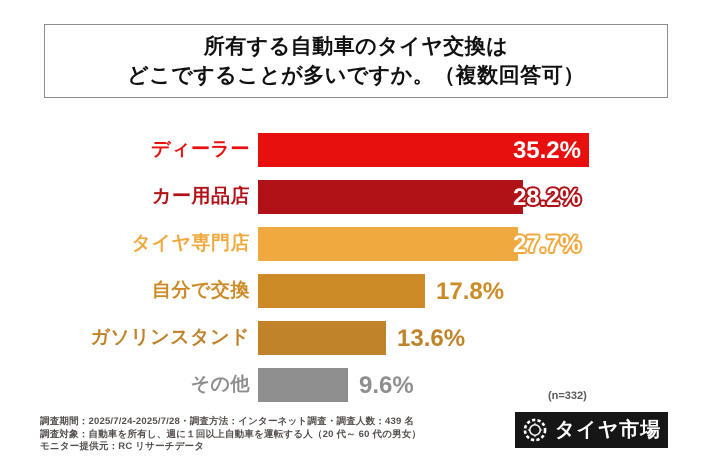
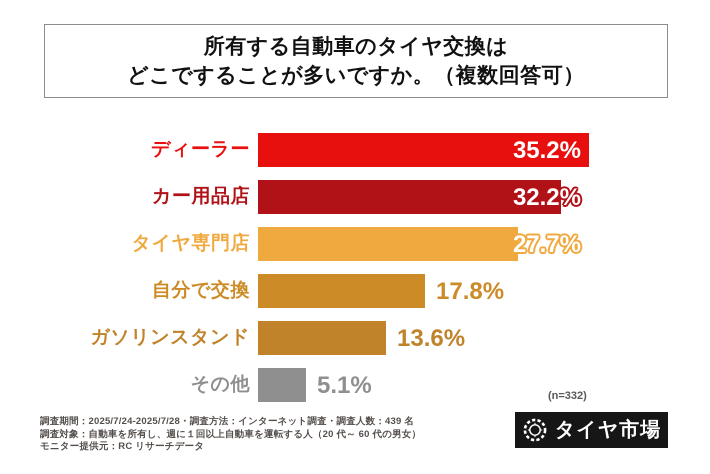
カー用品店: 28.2% -> 32.2%
その他: 9.6% -> 5.1%
